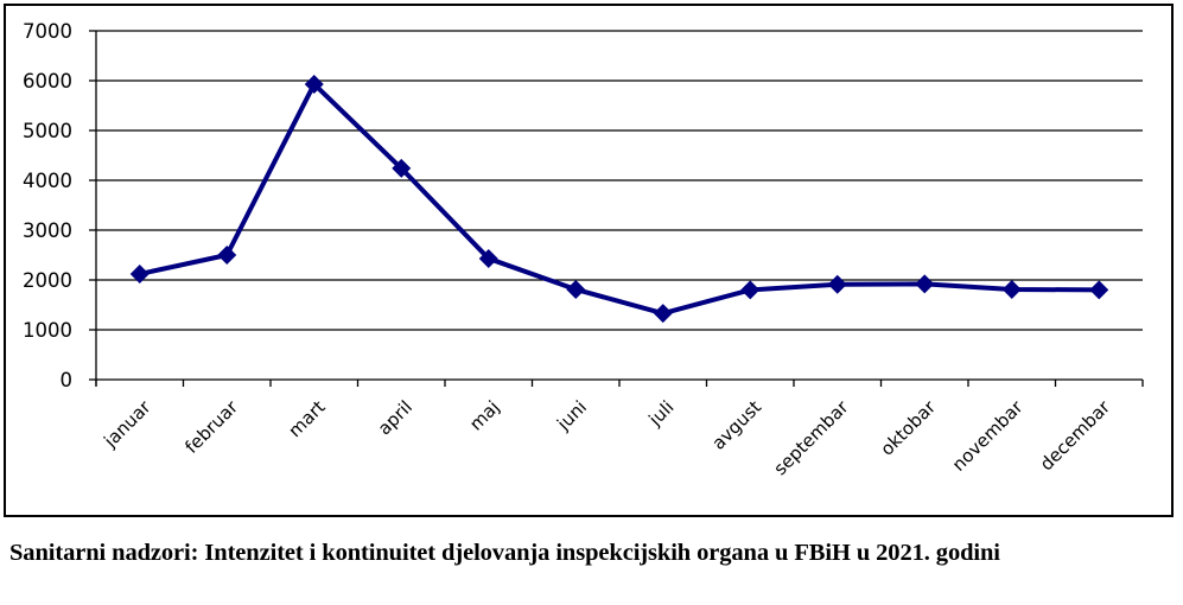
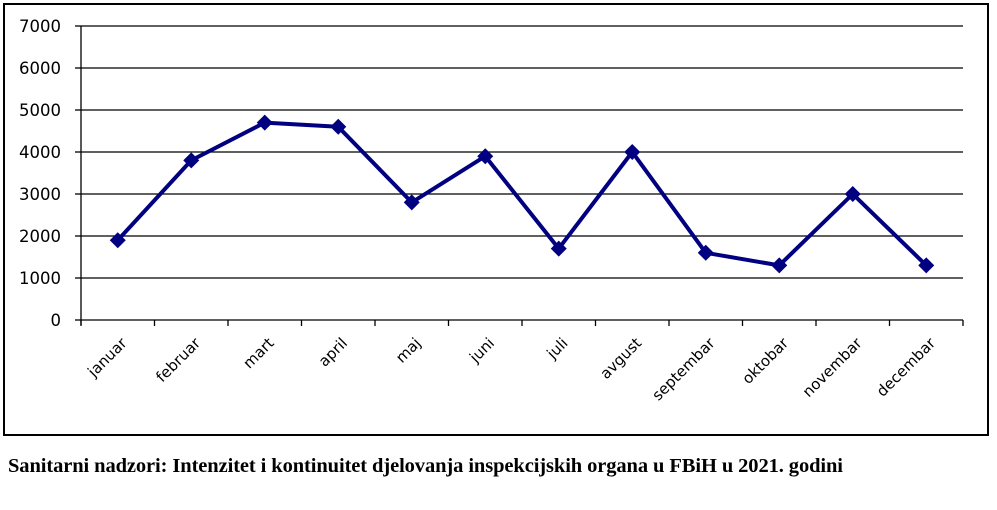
januar: 2100 -> 1900
februar: 2500 -> 3800
mart: 5900 -> 4700
april: 4200 -> 4600
maj: 2400 -> 2800
juni: 1800 -> 3900
juli: 1300 -> 1700
avgust: 1800 -> 4000
septembar: 1900 -> 1600
oktobar: 1900 -> 1300
novembar: 1800 -> 3000
decembar: 1800 -> 1300
